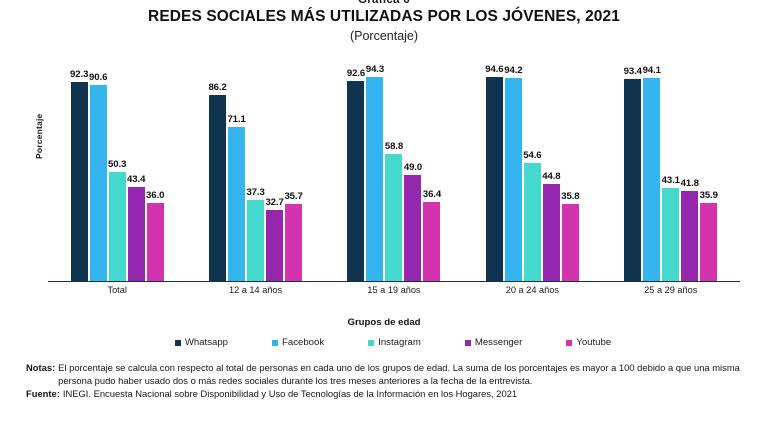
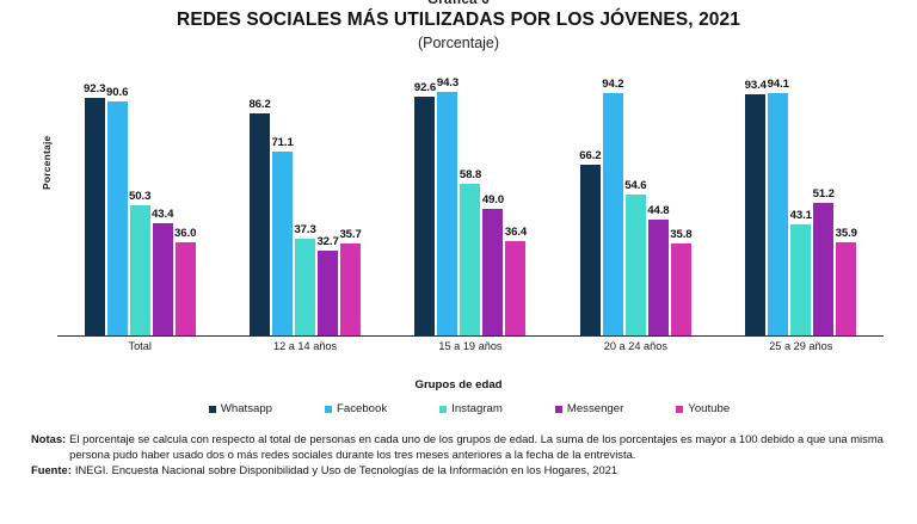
Whatsapp/20 a 24 años: 94.6 -> 66.2
Messenger/25 a 29 años: 41.8 -> 51.2
